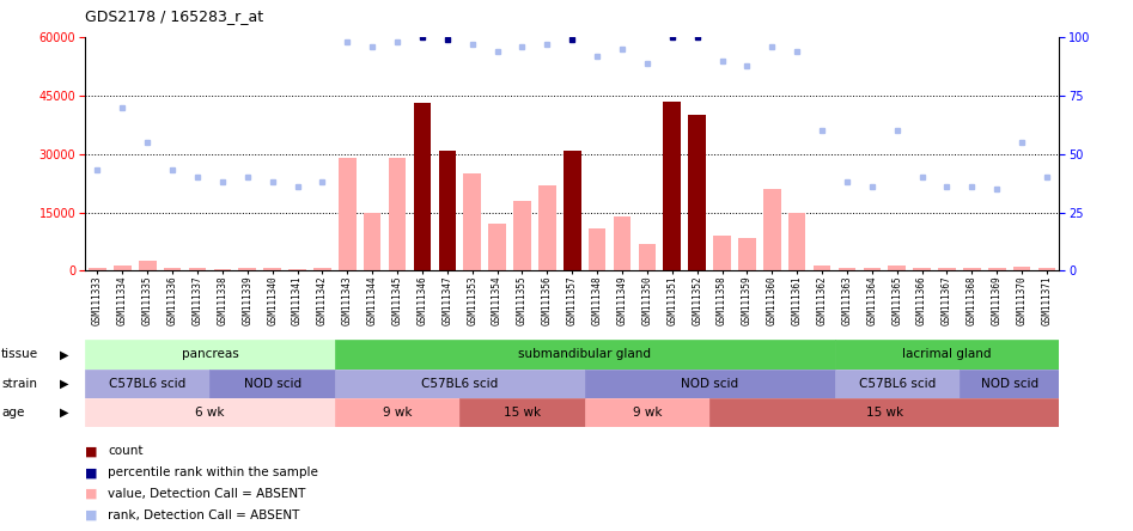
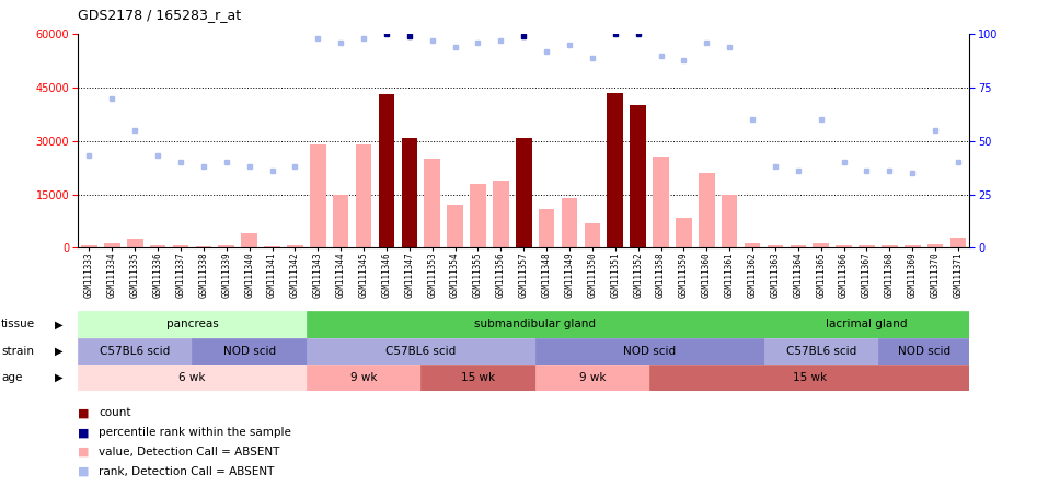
GSM111340: 600 -> 4000
GSM111356: 22000 -> 19000
GSM111358: 9000 -> 25500
GSM111371: 800 -> 3000
